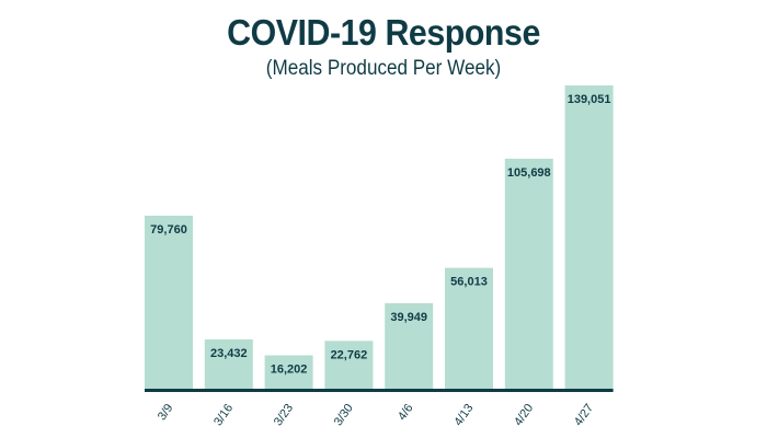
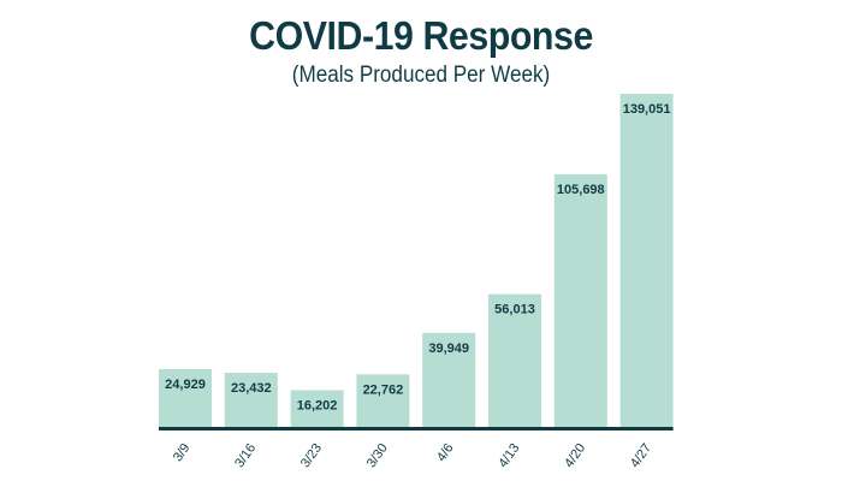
3/9: 79,760 -> 24,929
